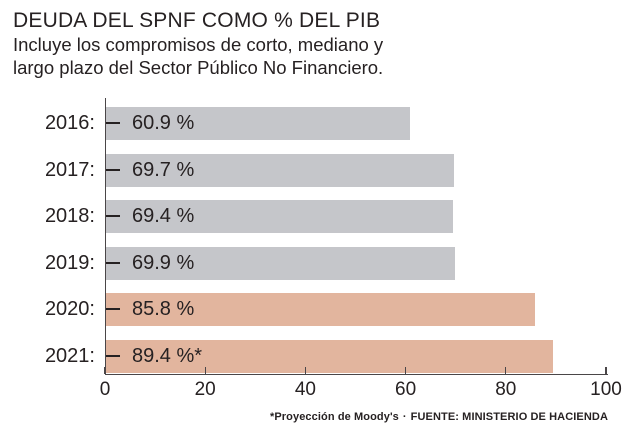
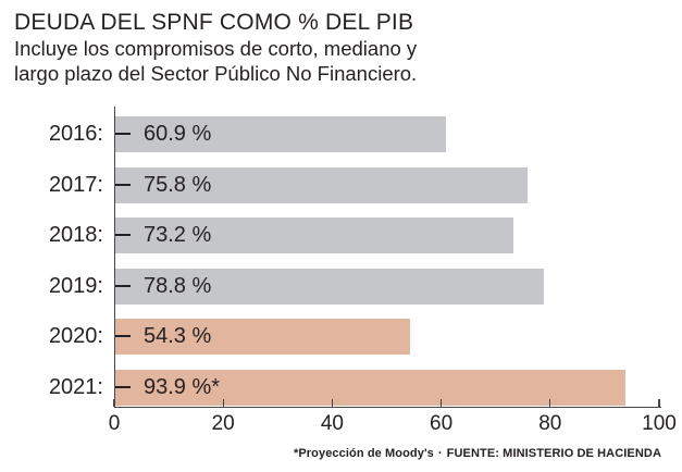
2017:: 69.7 -> 75.8
2018:: 69.4 -> 73.2
2019:: 69.9 -> 78.8
2020:: 85.8 -> 54.3
2021:: 89.4 -> 93.9
